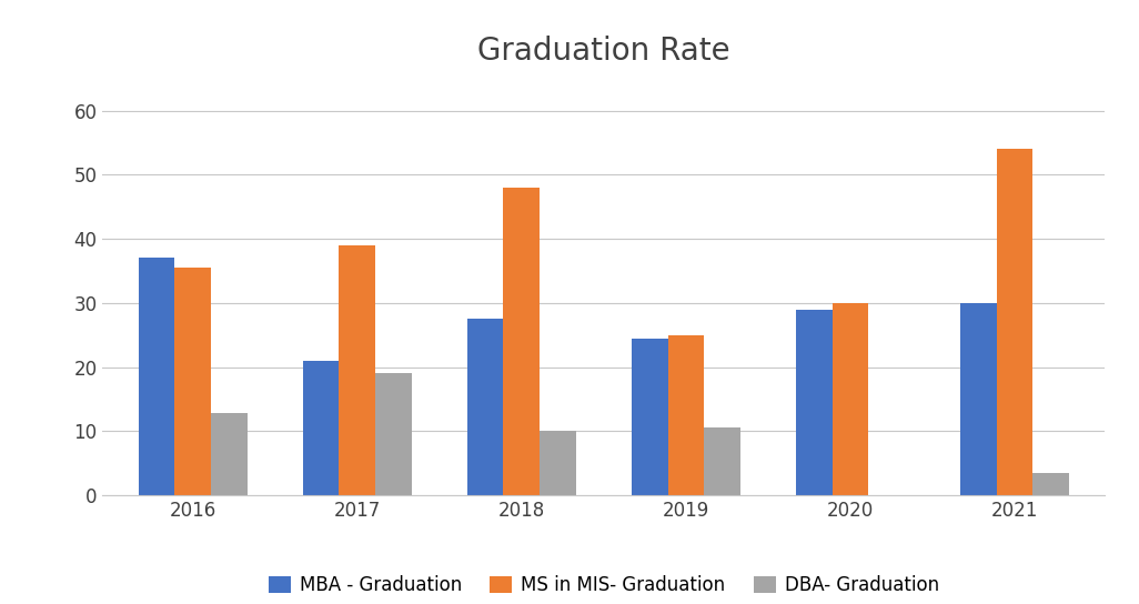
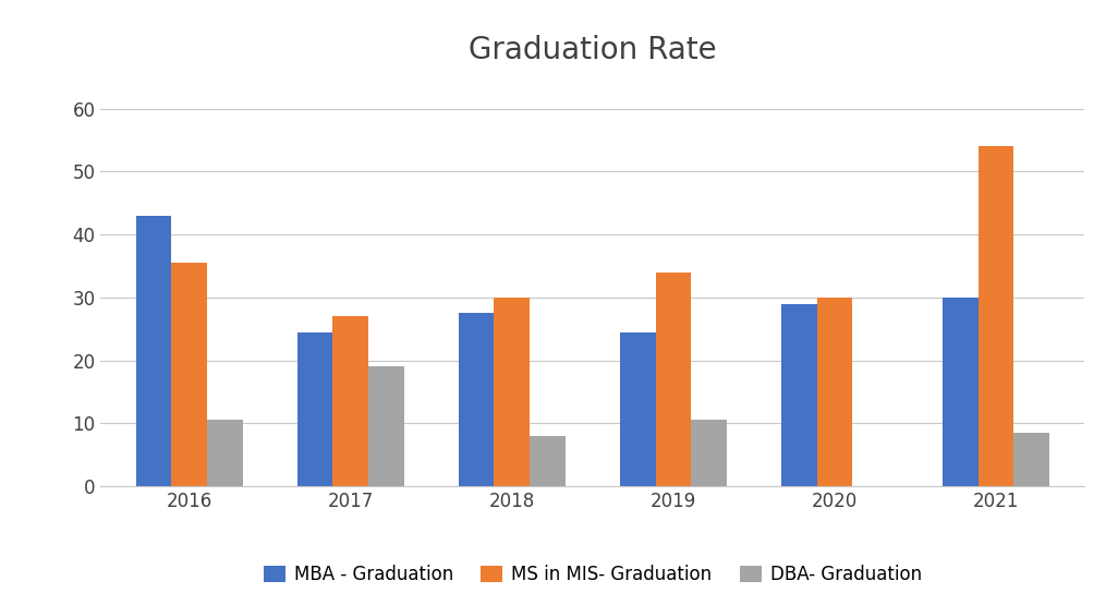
MBA - Graduation/2016: 37.0 -> 43.0
DBA- Graduation/2016: 12.8 -> 10.5
MBA - Graduation/2017: 21.0 -> 24.5
MS in MIS- Graduation/2017: 39.0 -> 27.0
MS in MIS- Graduation/2018: 48.0 -> 30.0
DBA- Graduation/2018: 10.0 -> 8.0
MS in MIS- Graduation/2019: 25.0 -> 34.0
DBA- Graduation/2021: 3.4 -> 8.5
